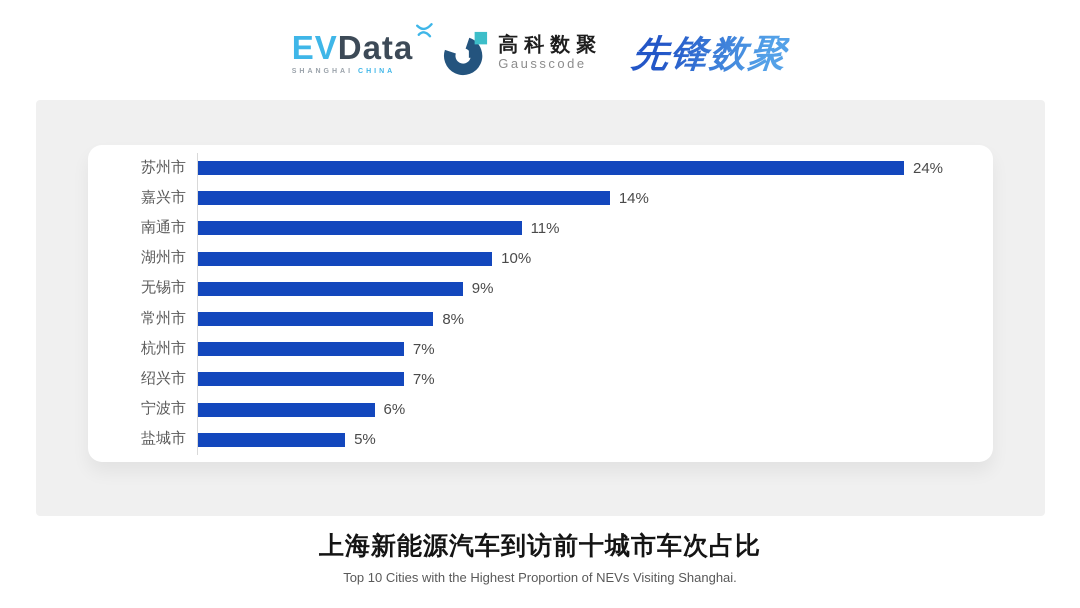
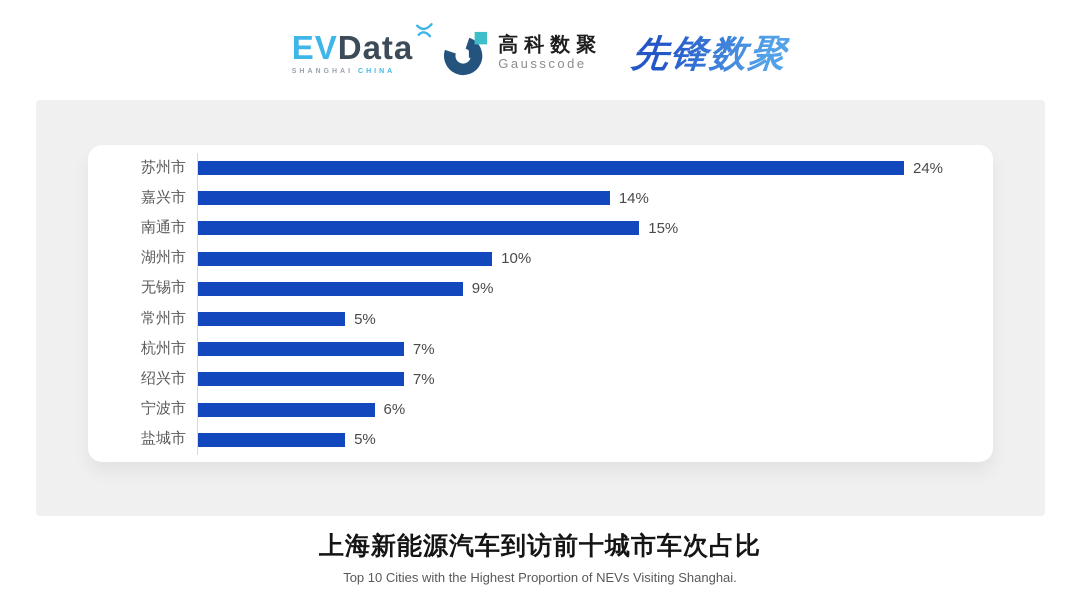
南通市: 11% -> 15%
常州市: 8% -> 5%
